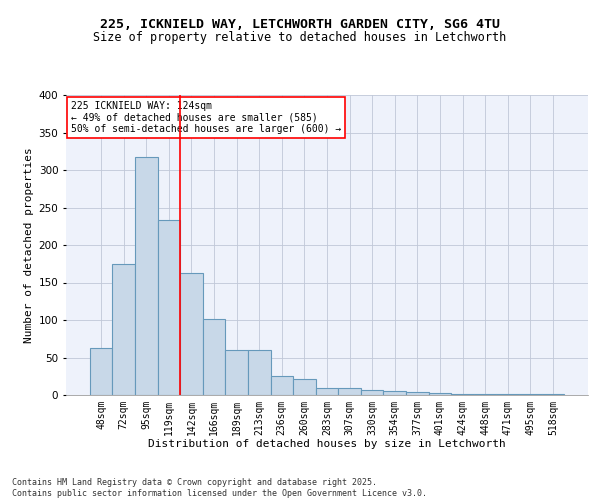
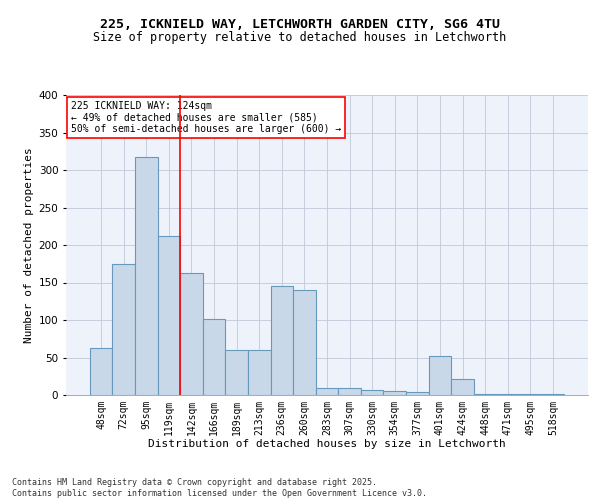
119sqm: 233 -> 212
236sqm: 25 -> 146
260sqm: 22 -> 140
401sqm: 3 -> 52
424sqm: 2 -> 22
